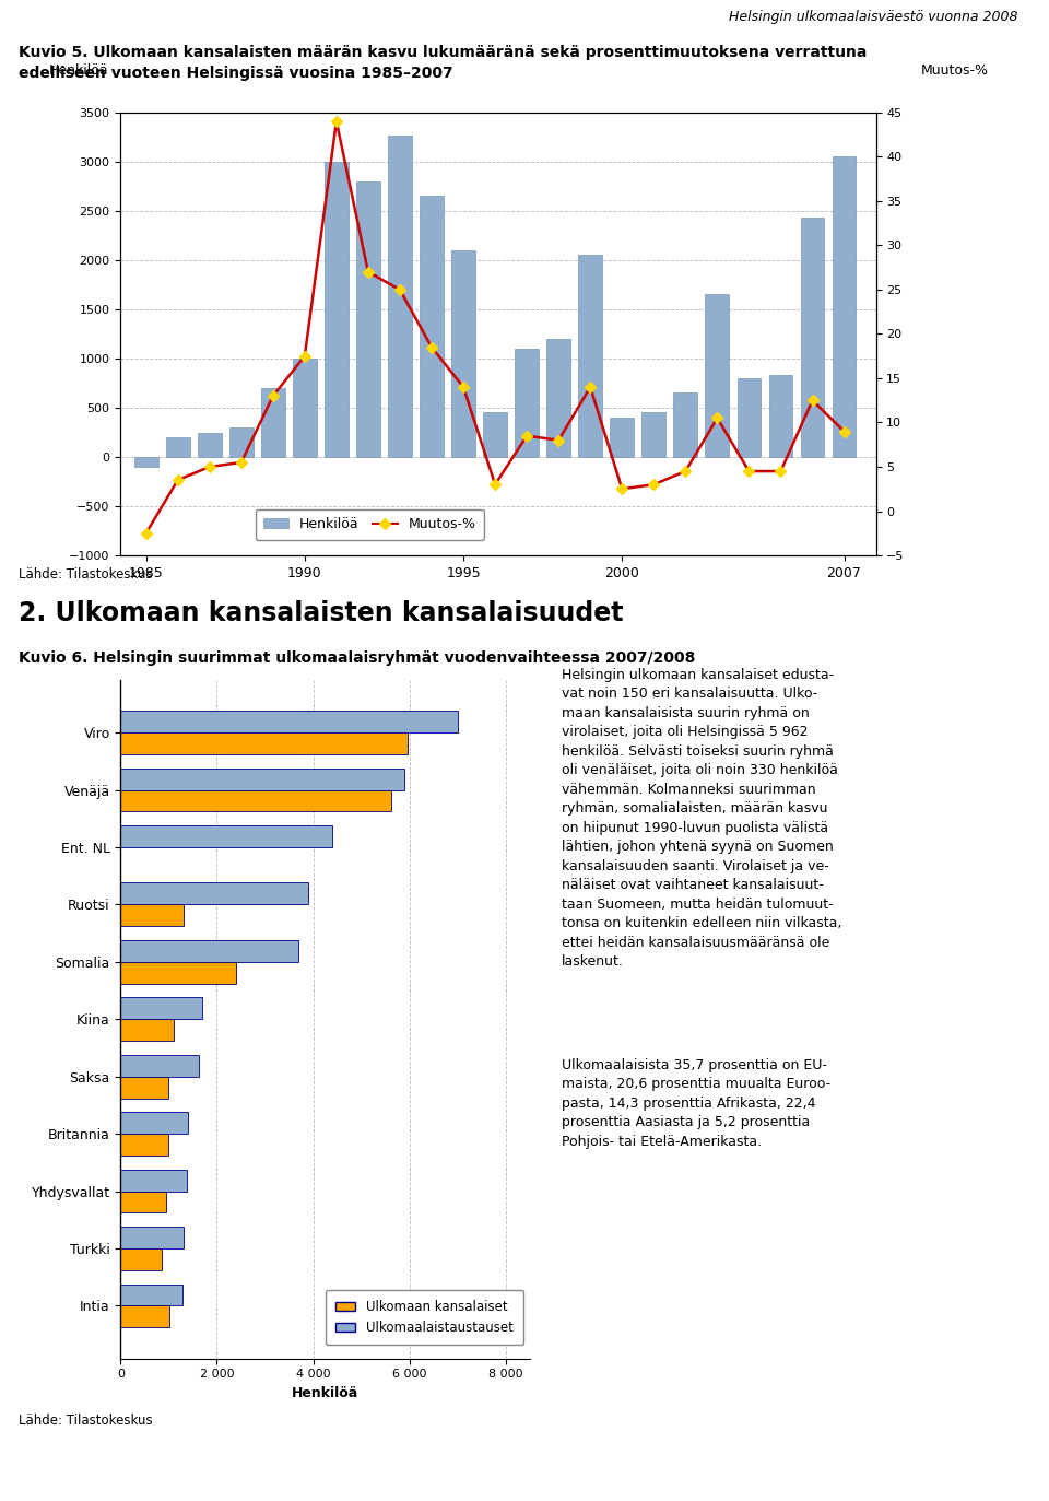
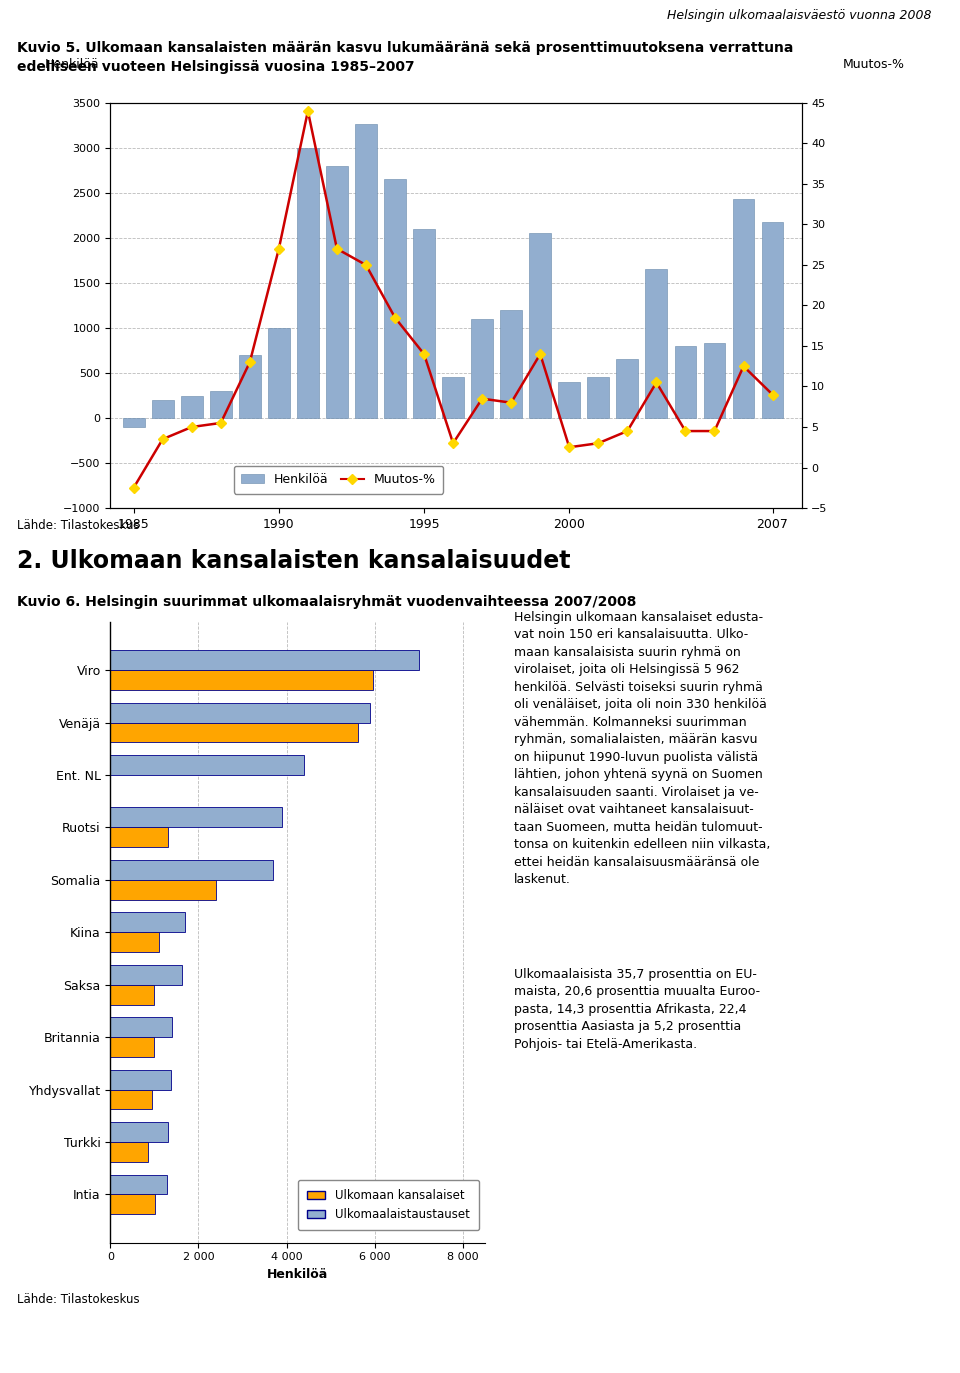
Muutos-%/1990: 17.5 -> 27.0
Henkilöä/2007: 3060 -> 2180
